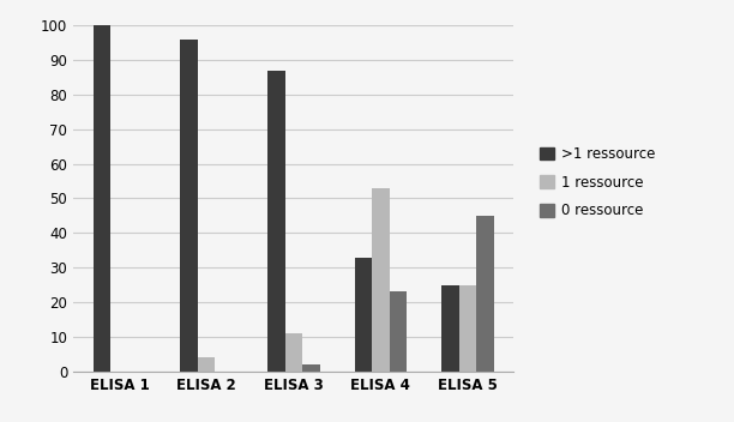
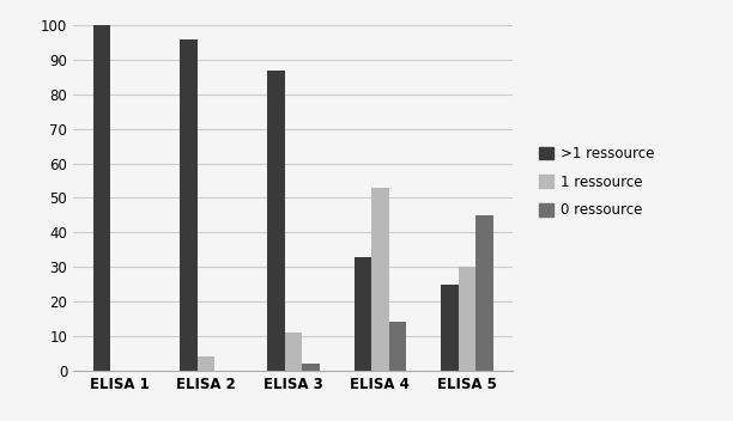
0 ressource/ELISA 4: 23 -> 14
1 ressource/ELISA 5: 25 -> 30
